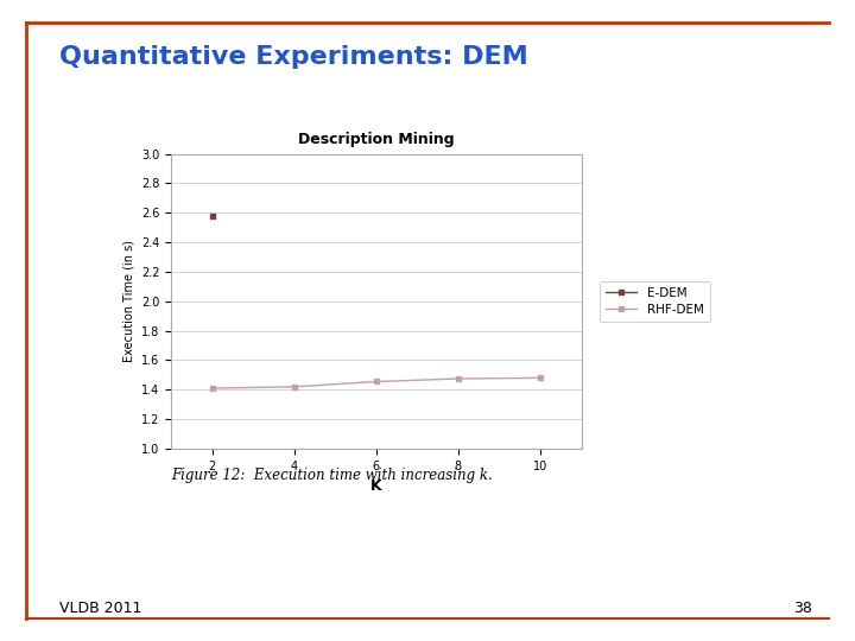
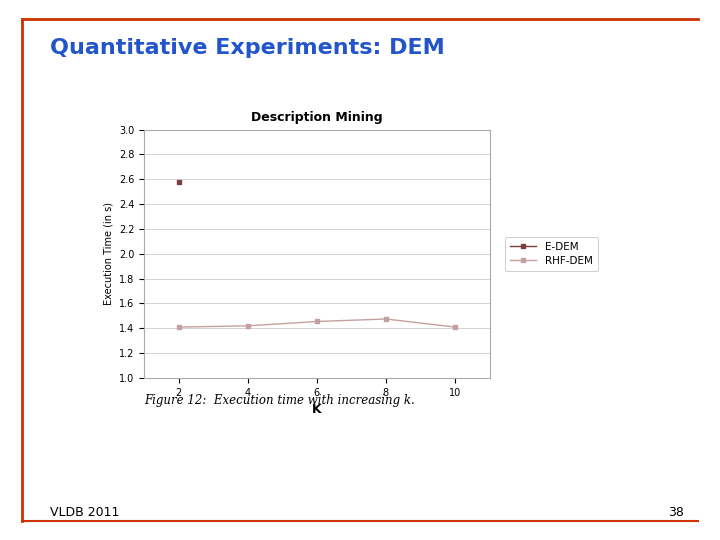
10: 1.48 -> 1.41
